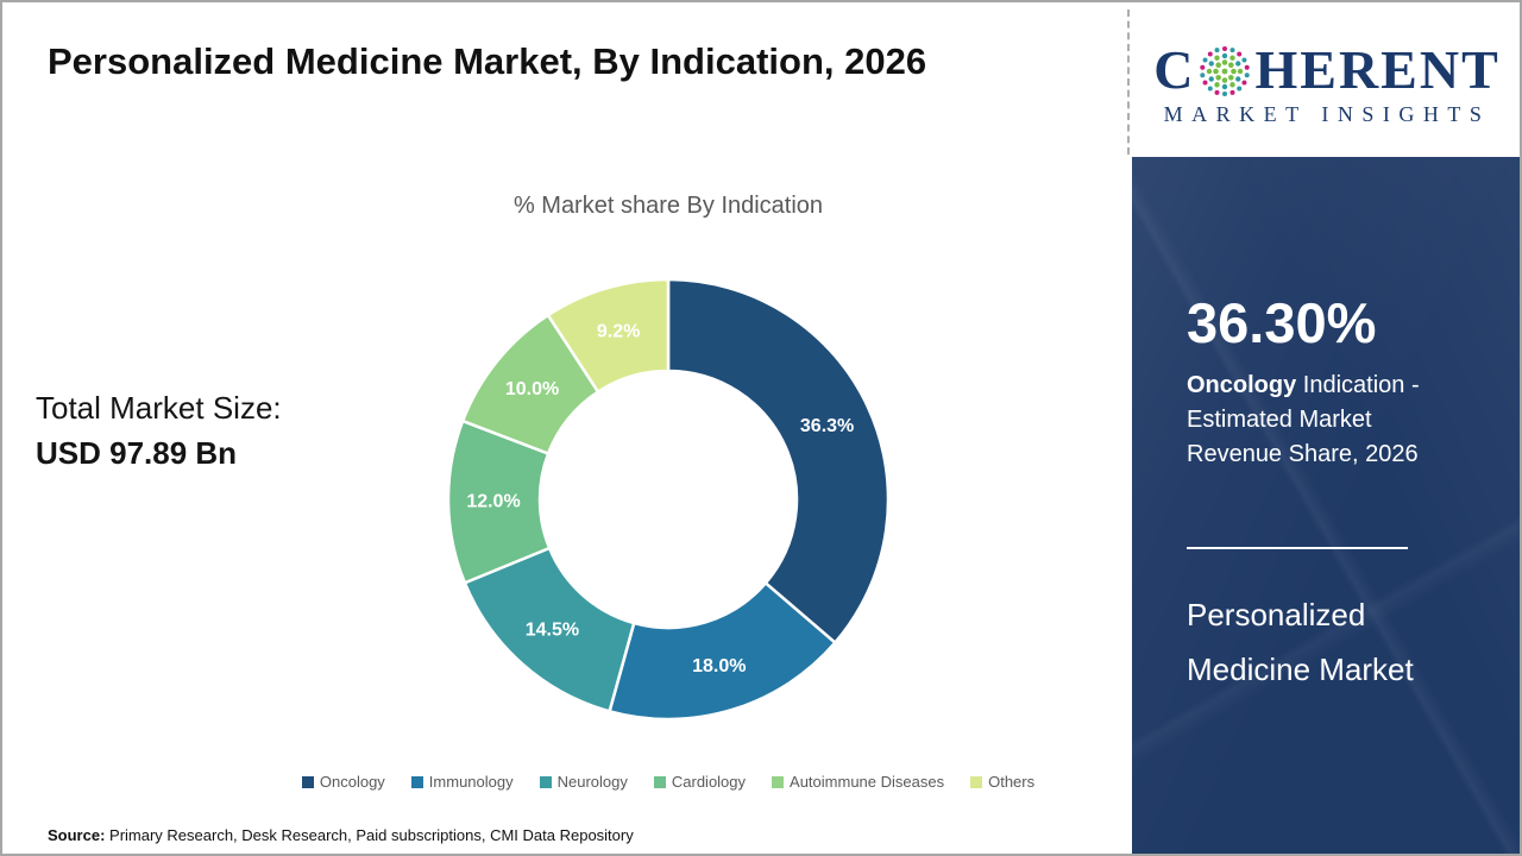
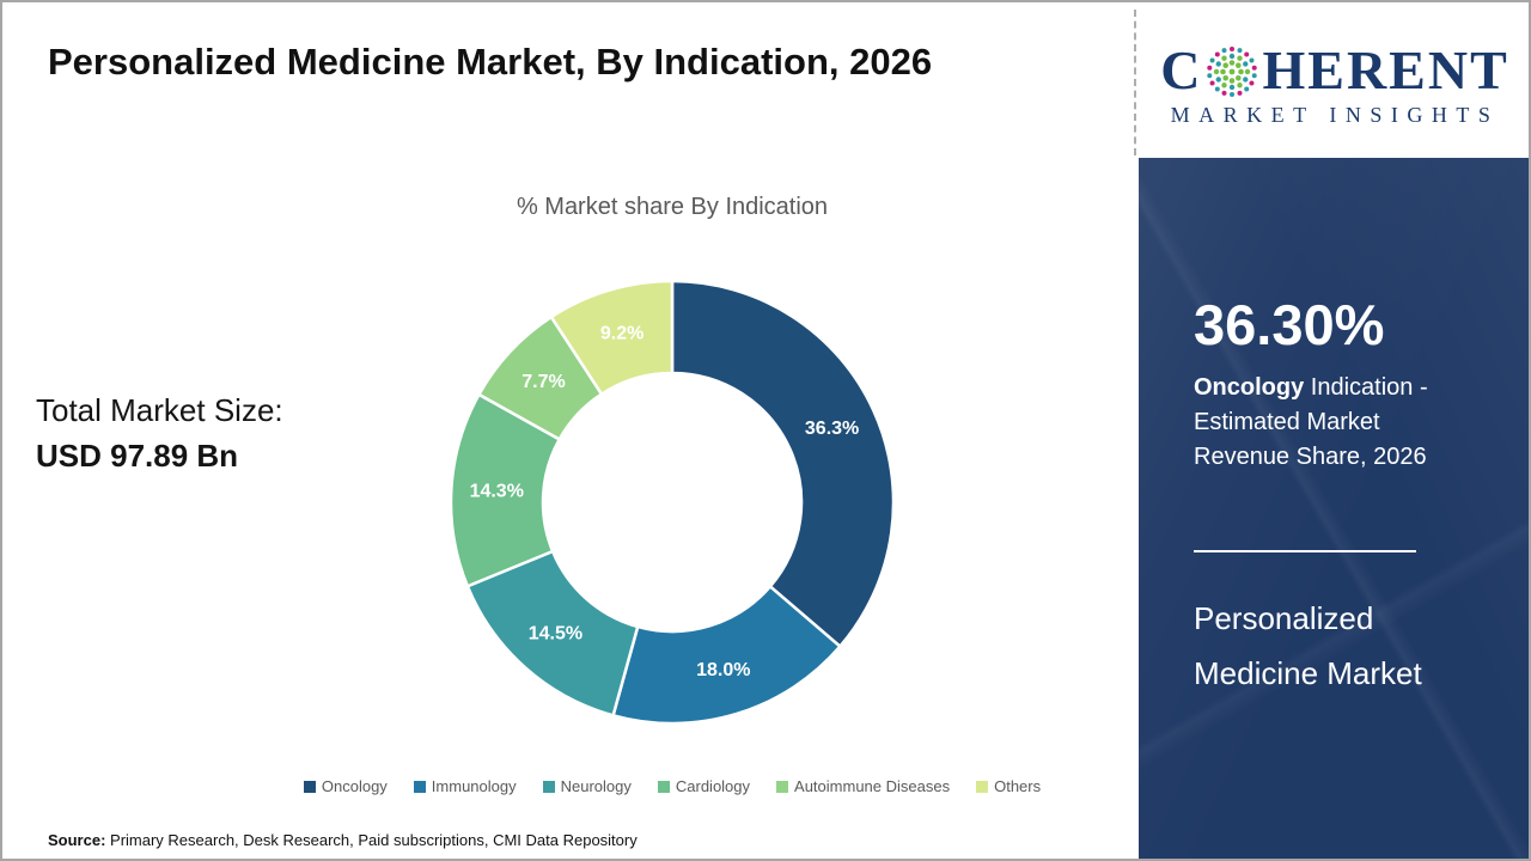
Cardiology: 12.0% -> 14.3%
Autoimmune Diseases: 10.0% -> 7.7%
